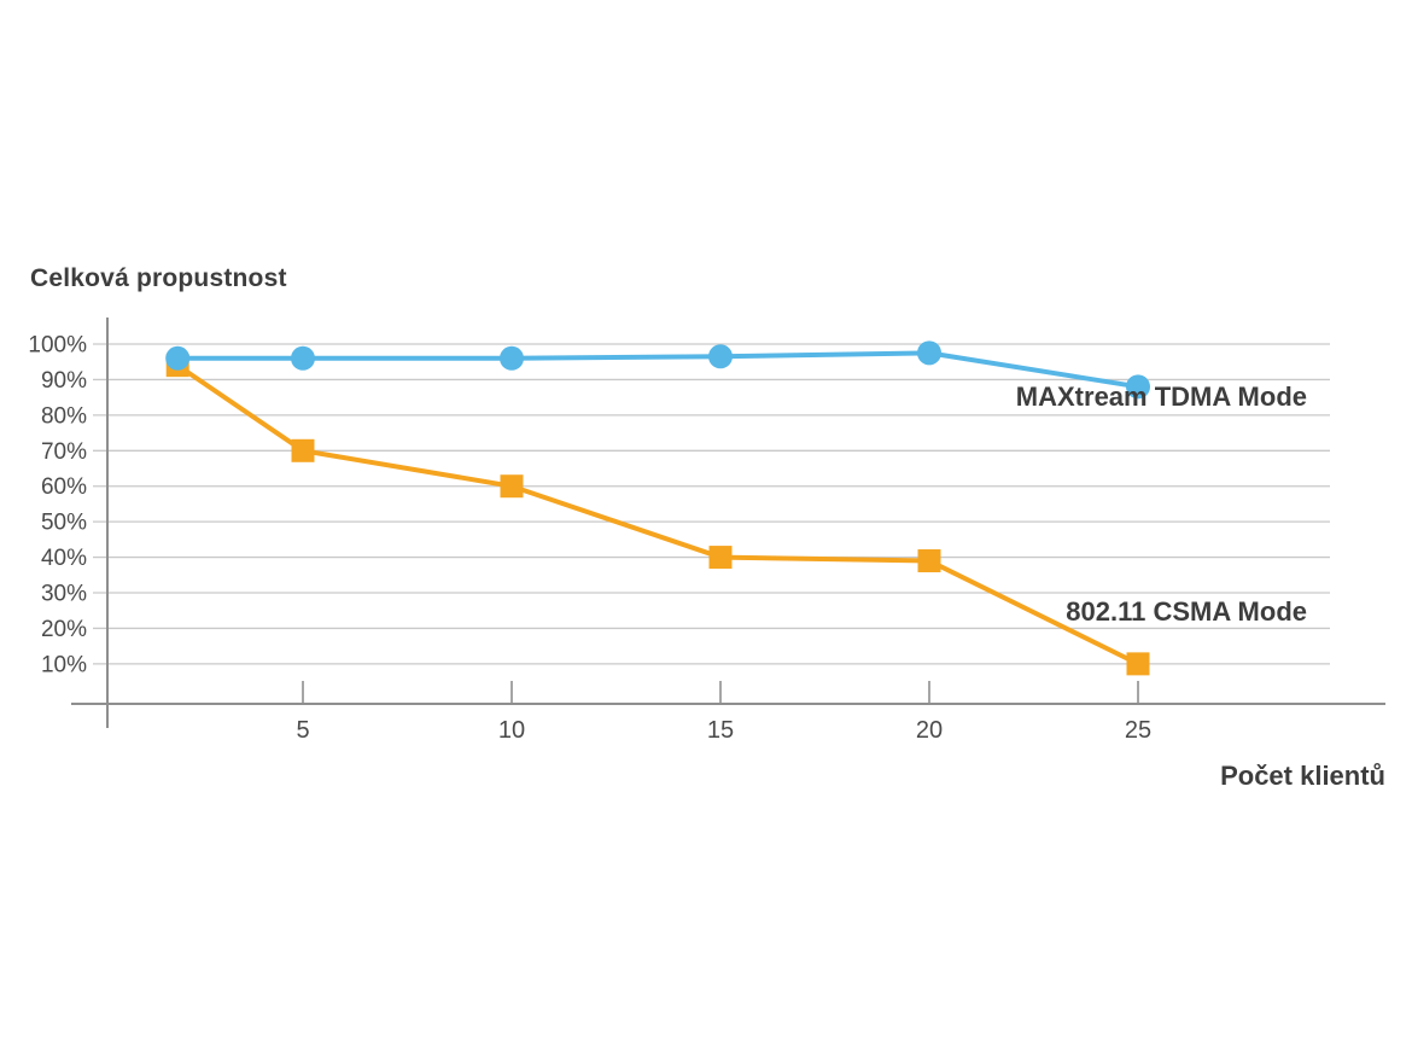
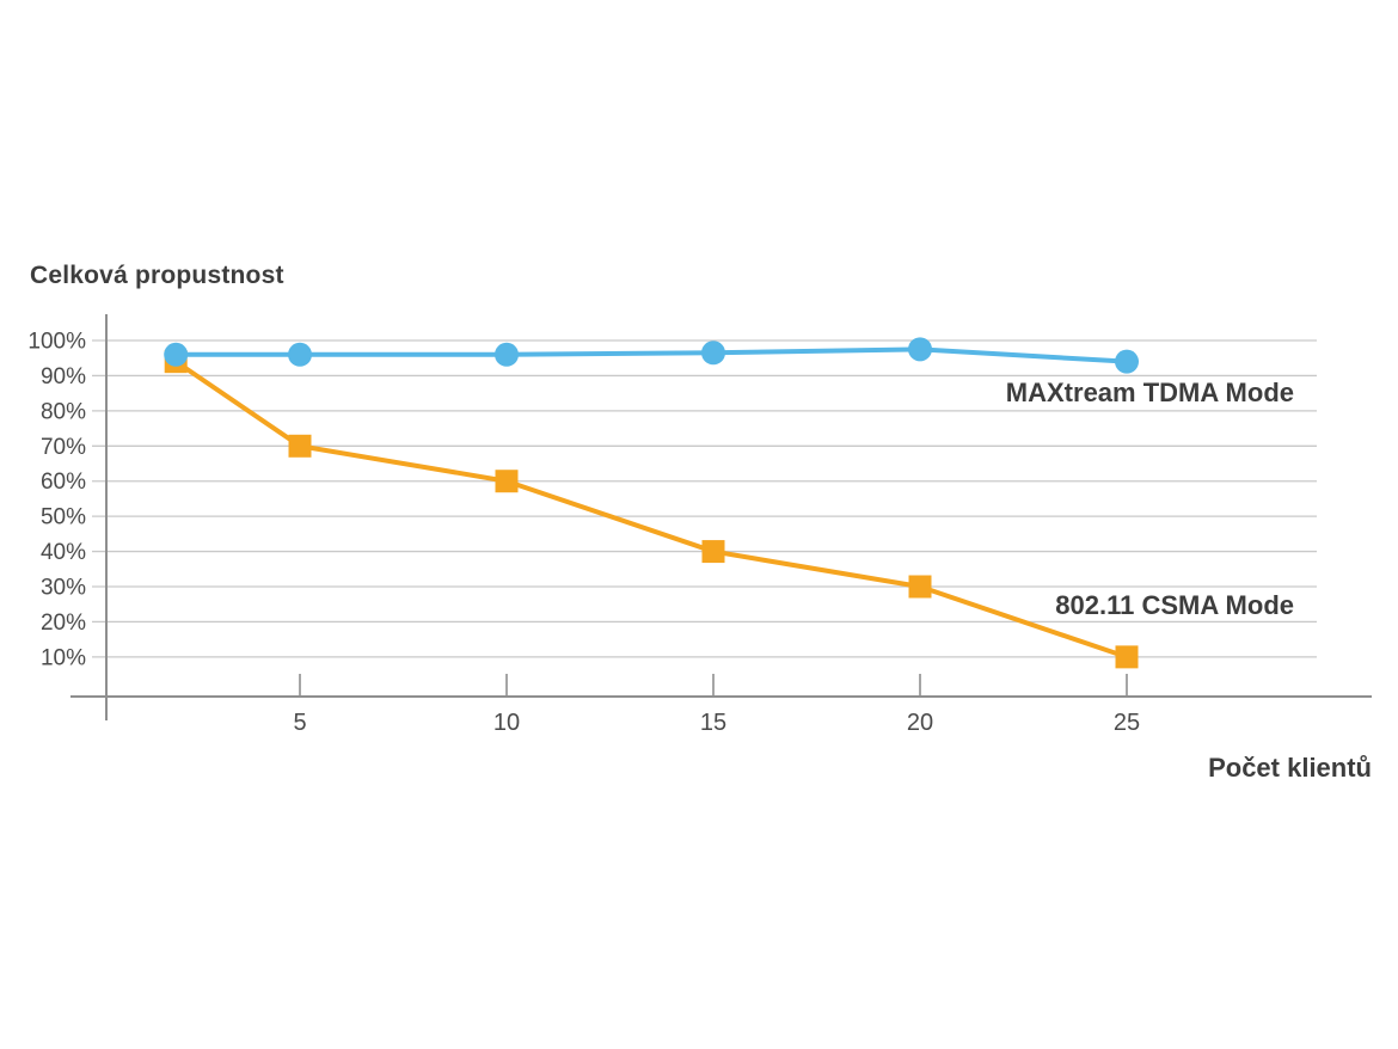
802.11 CSMA Mode/20: 39% -> 30%
MAXtream TDMA Mode/25: 88% -> 94%
